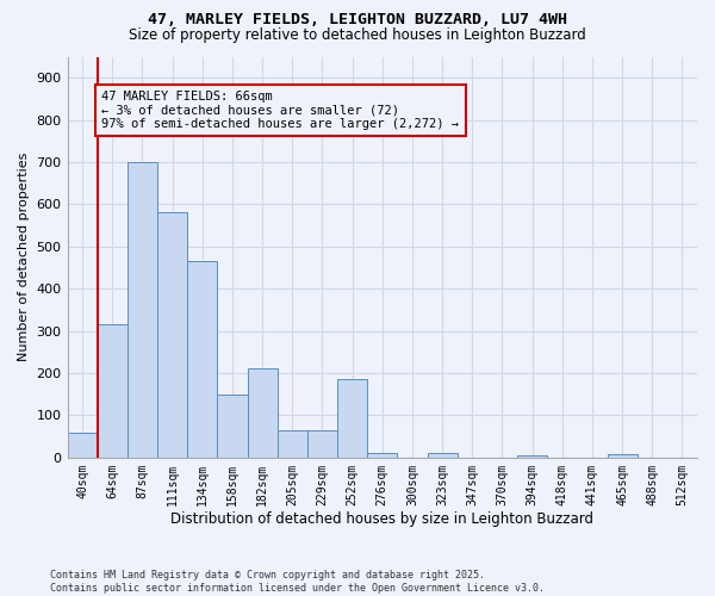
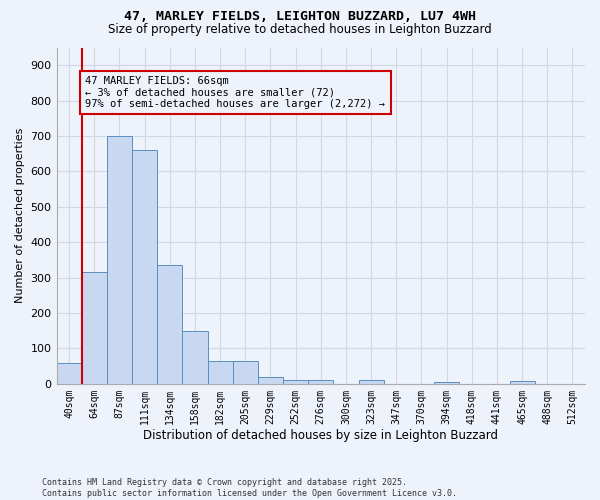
111sqm: 580 -> 660
134sqm: 465 -> 335
182sqm: 210 -> 65
229sqm: 65 -> 20
252sqm: 185 -> 12
